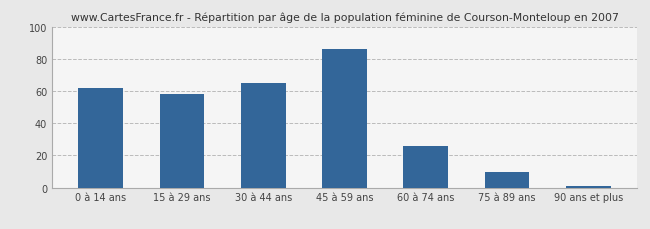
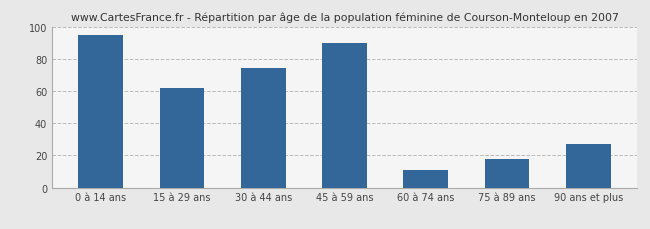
0 à 14 ans: 62 -> 95
15 à 29 ans: 58 -> 62
30 à 44 ans: 65 -> 74
45 à 59 ans: 86 -> 90
60 à 74 ans: 26 -> 11
75 à 89 ans: 10 -> 18
90 ans et plus: 1 -> 27
